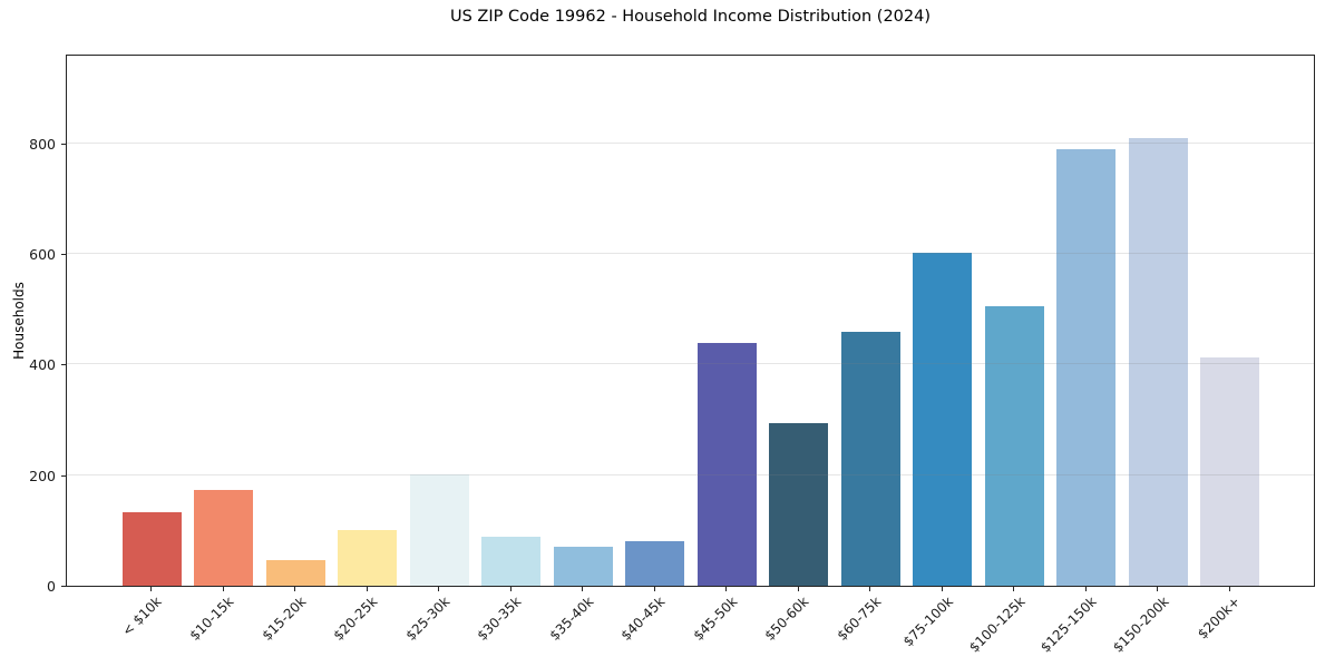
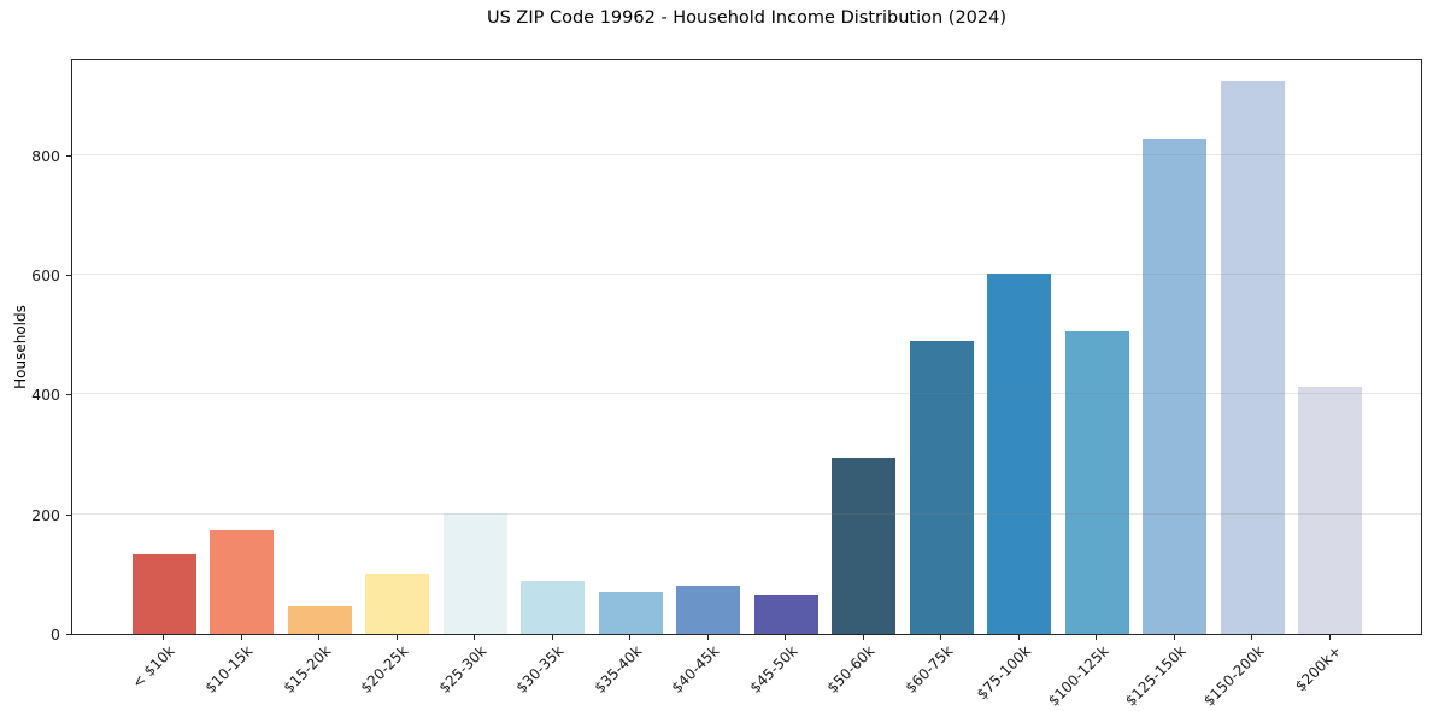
$45-50k: 440 -> 60
$60-75k: 460 -> 490
$125-150k: 790 -> 830
$150-200k: 810 -> 920
